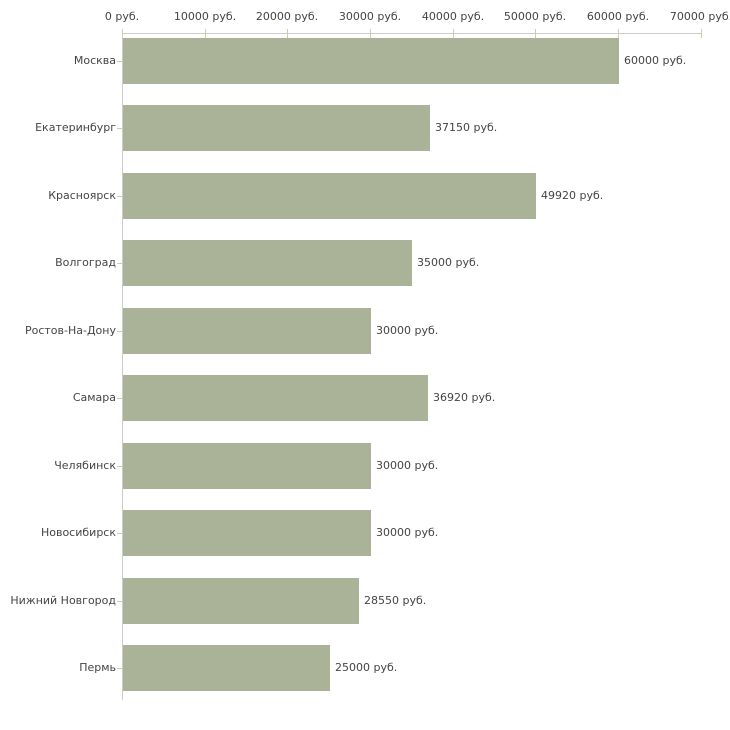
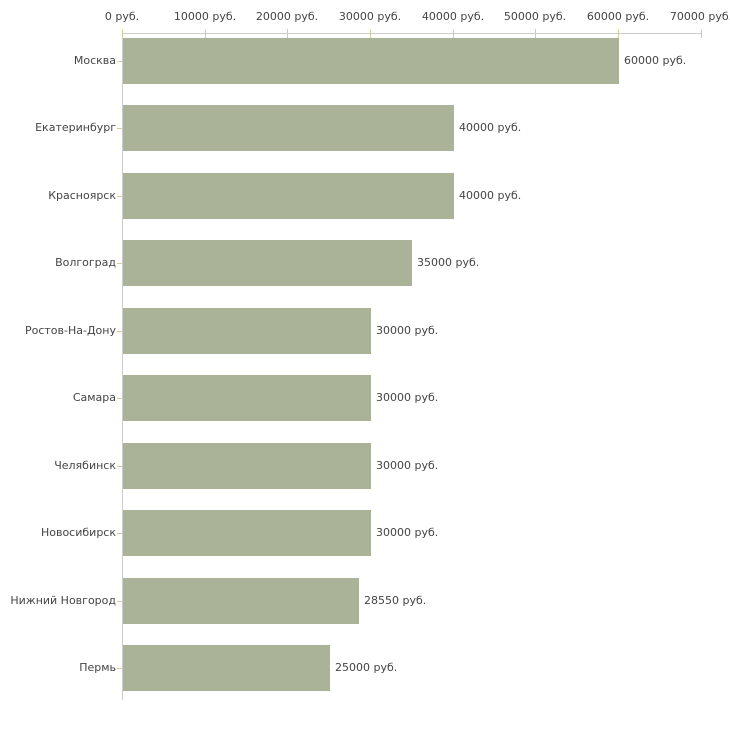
Екатеринбург: 37150 -> 40000
Красноярск: 49920 -> 40000
Самара: 36920 -> 30000
